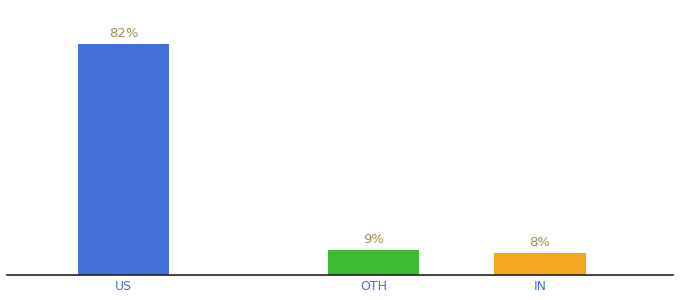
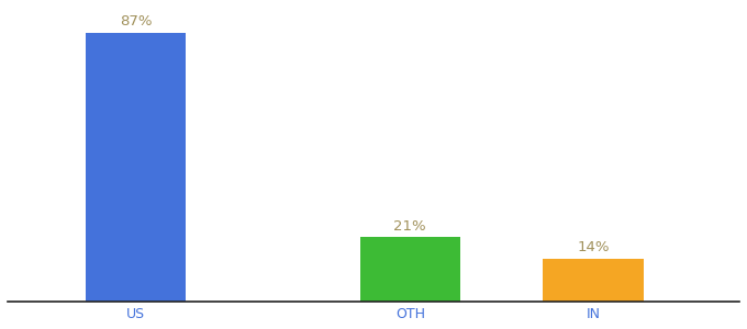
US: 82% -> 87%
OTH: 9% -> 21%
IN: 8% -> 14%
